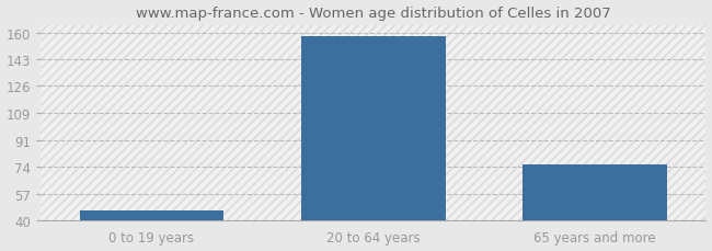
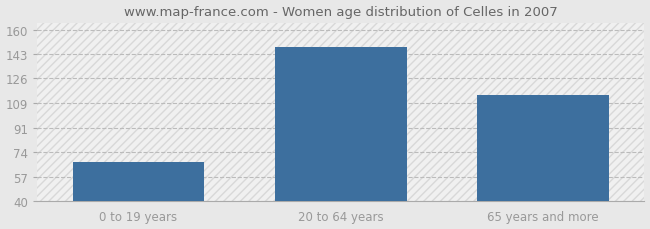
0 to 19 years: 46 -> 67
20 to 64 years: 158 -> 148
65 years and more: 76 -> 114
